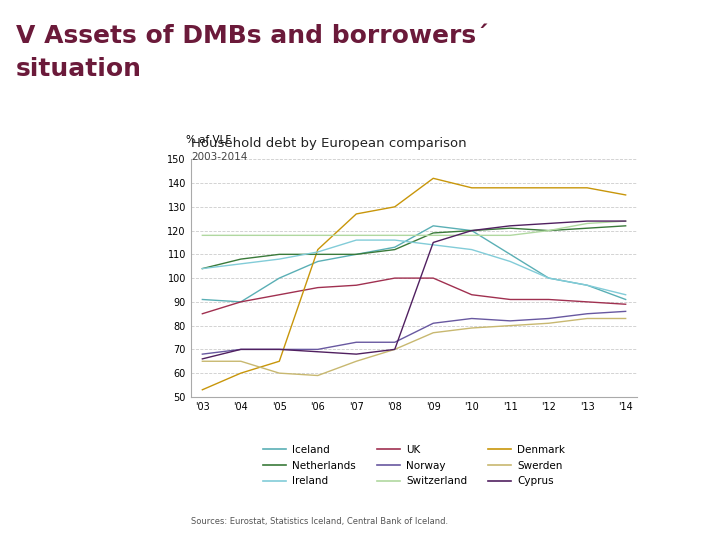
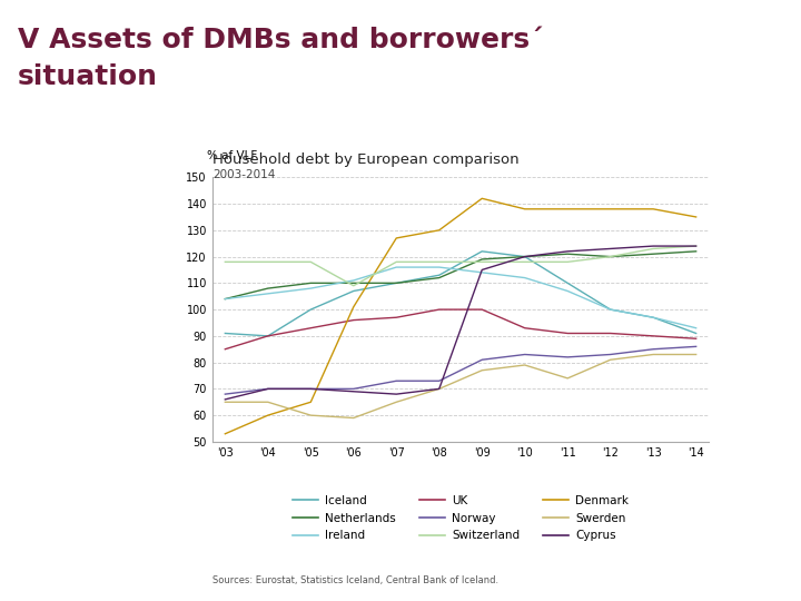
Denmark/'06: 112 -> 101
Switzerland/'06: 118 -> 109
Swerden/'11: 80 -> 74
